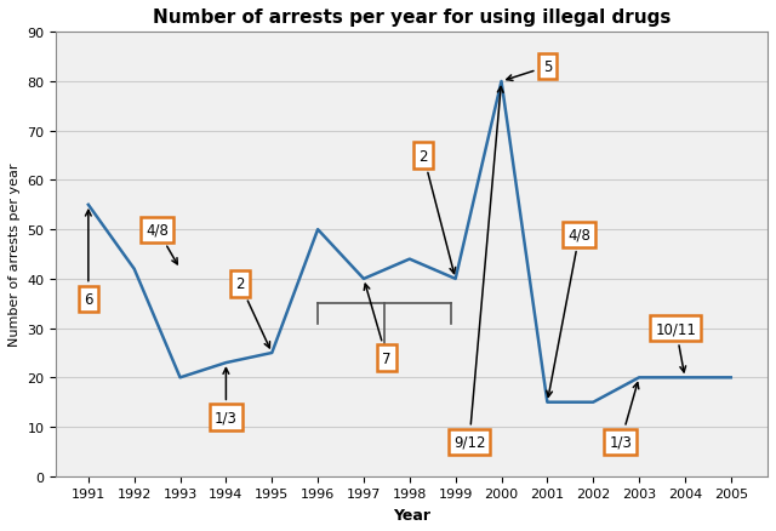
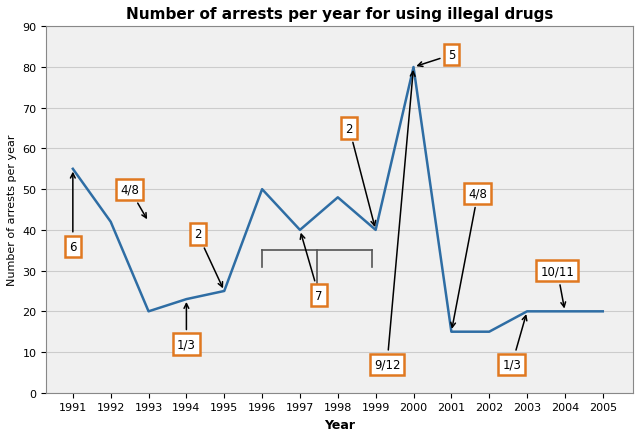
1998: 44 -> 48
